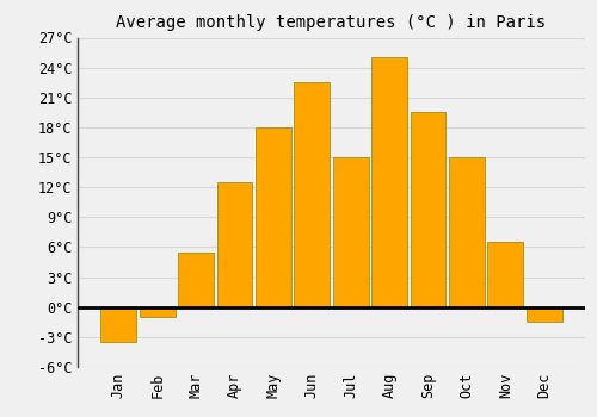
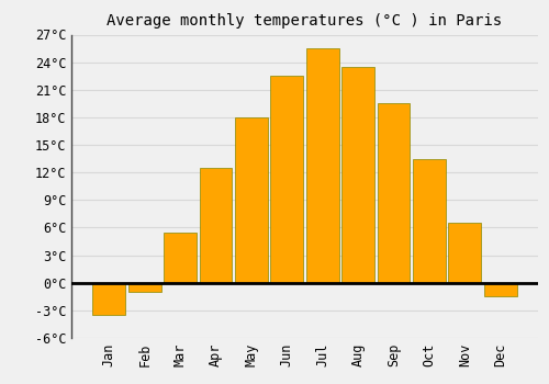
Jul: 15.0°C -> 25.5°C
Aug: 25.0°C -> 23.5°C
Oct: 15.0°C -> 13.5°C
